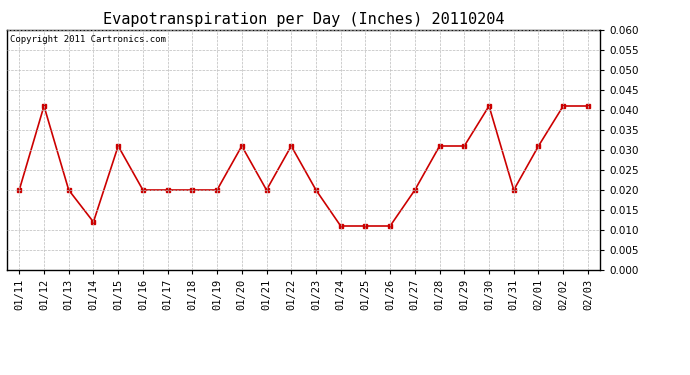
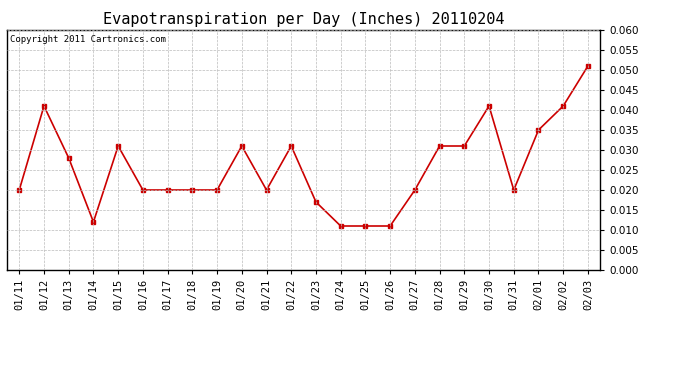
01/13: 0.020 -> 0.028
01/23: 0.020 -> 0.017
02/01: 0.031 -> 0.035
02/03: 0.041 -> 0.051
